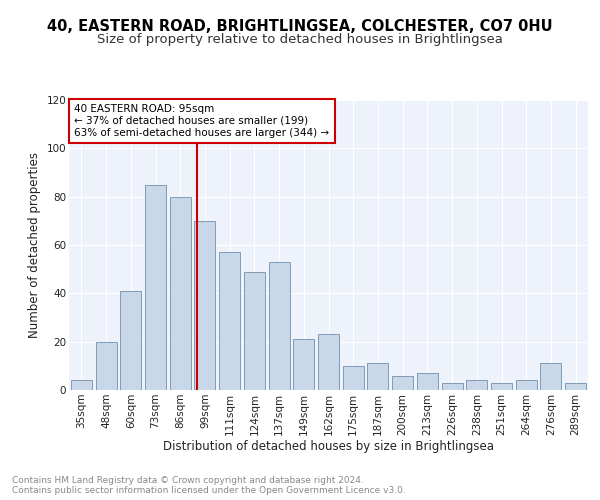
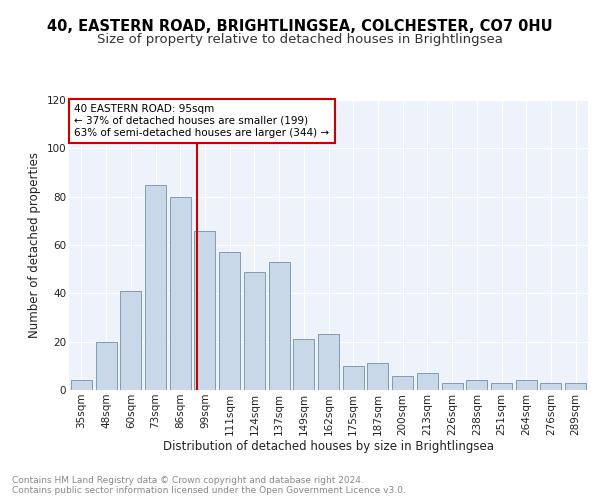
99sqm: 70 -> 66
276sqm: 11 -> 3
